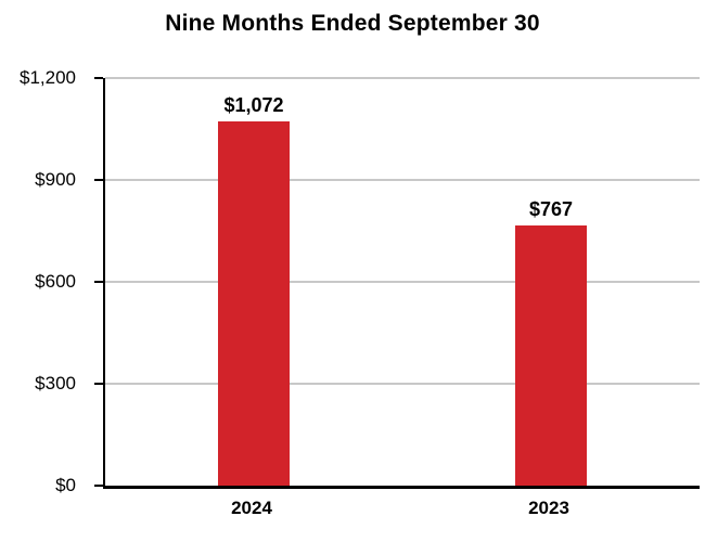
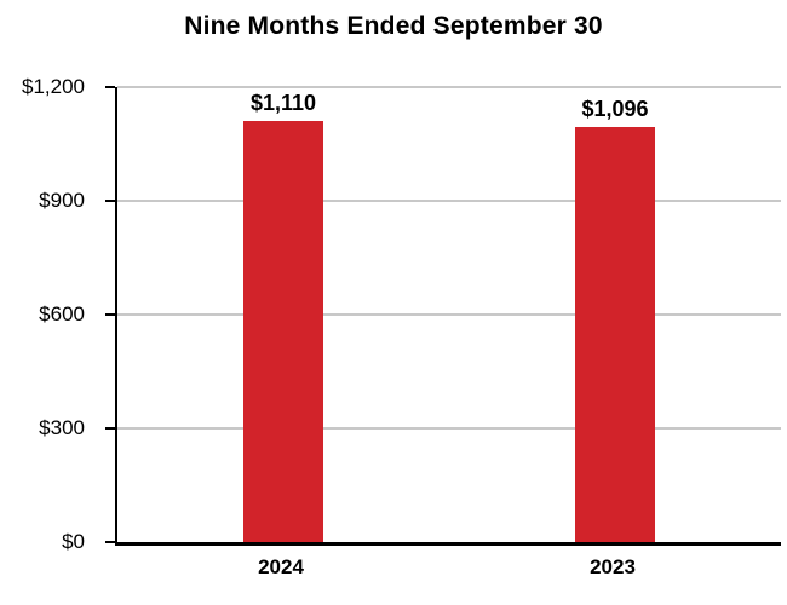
2024: $1,072 -> $1,110
2023: $767 -> $1,096
